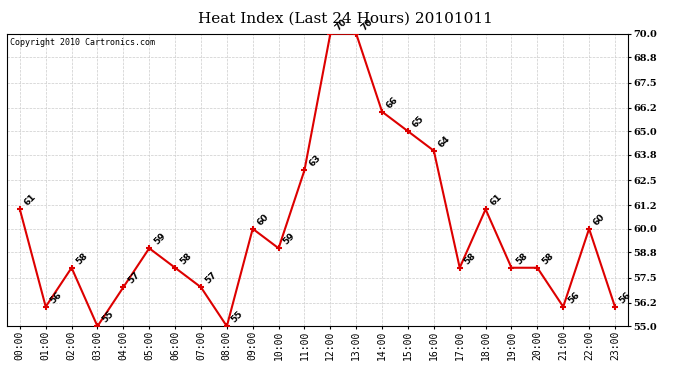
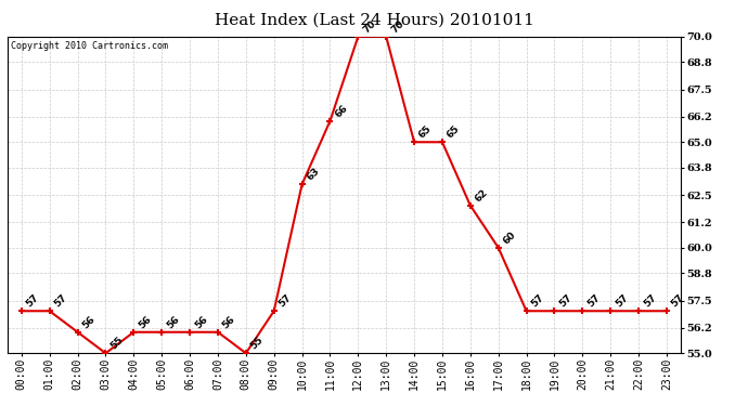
00:00: 61 -> 57
01:00: 56 -> 57
02:00: 58 -> 56
04:00: 57 -> 56
05:00: 59 -> 56
06:00: 58 -> 56
07:00: 57 -> 56
09:00: 60 -> 57
10:00: 59 -> 63
11:00: 63 -> 66
14:00: 66 -> 65
16:00: 64 -> 62
17:00: 58 -> 60
18:00: 61 -> 57
19:00: 58 -> 57
20:00: 58 -> 57
21:00: 56 -> 57
22:00: 60 -> 57
23:00: 56 -> 57
